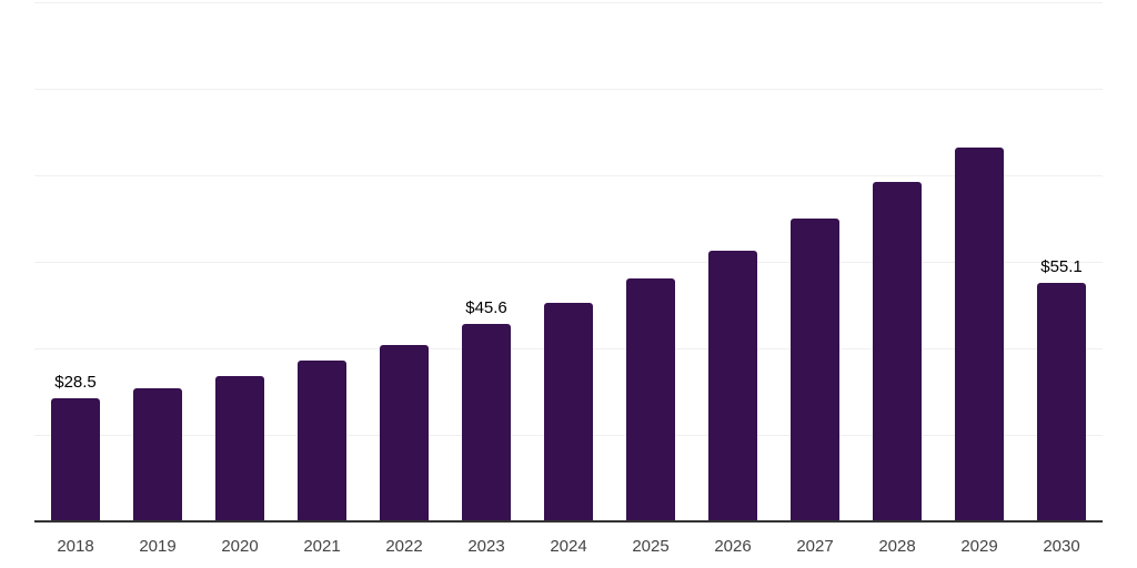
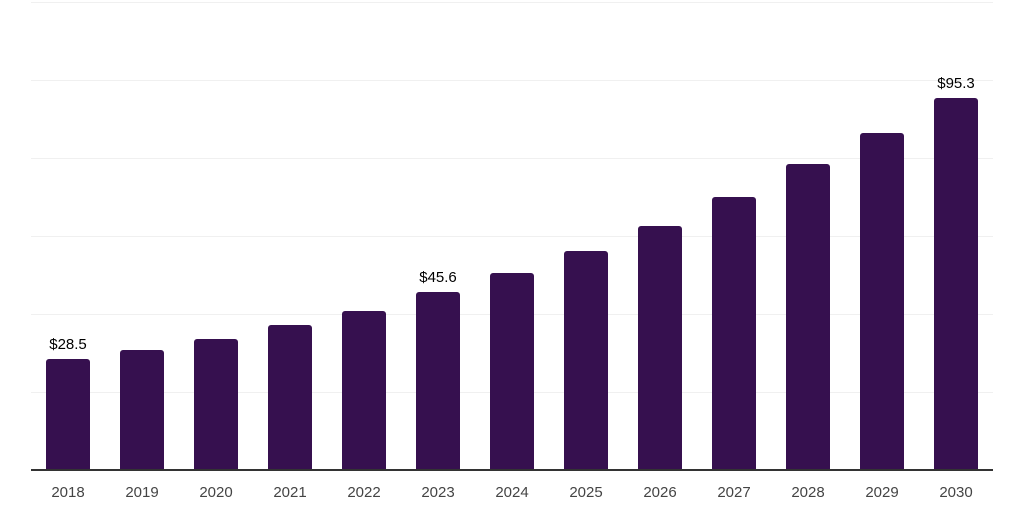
2030: $55.1 -> $95.3
